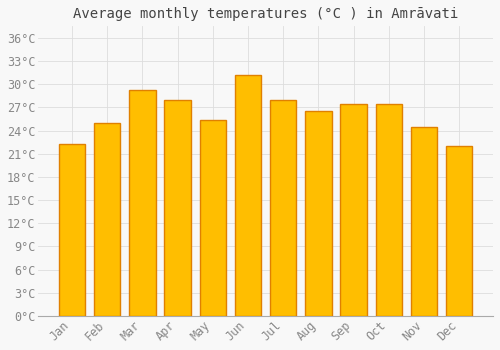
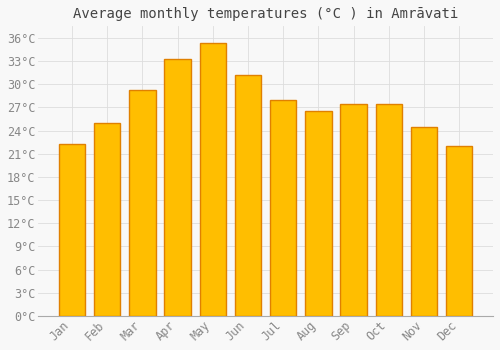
Apr: 28.0°C -> 33.2°C
May: 25.4°C -> 35.3°C
